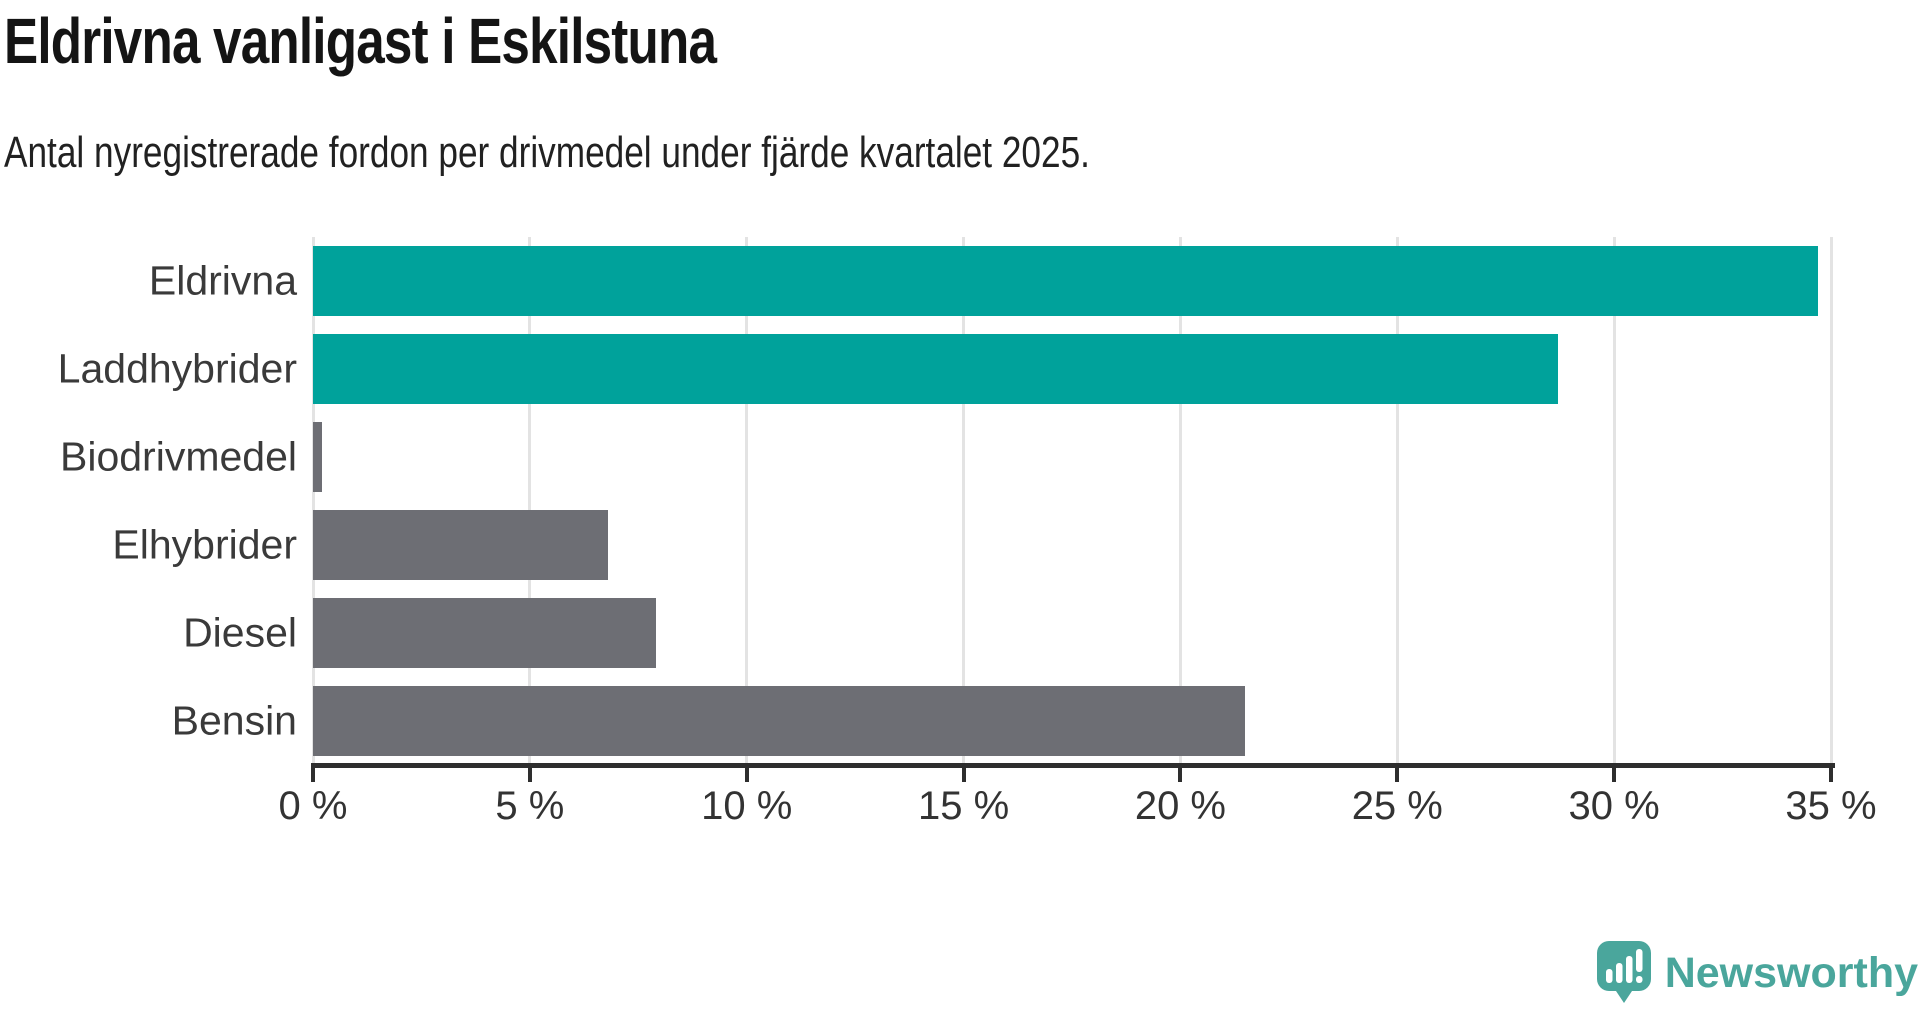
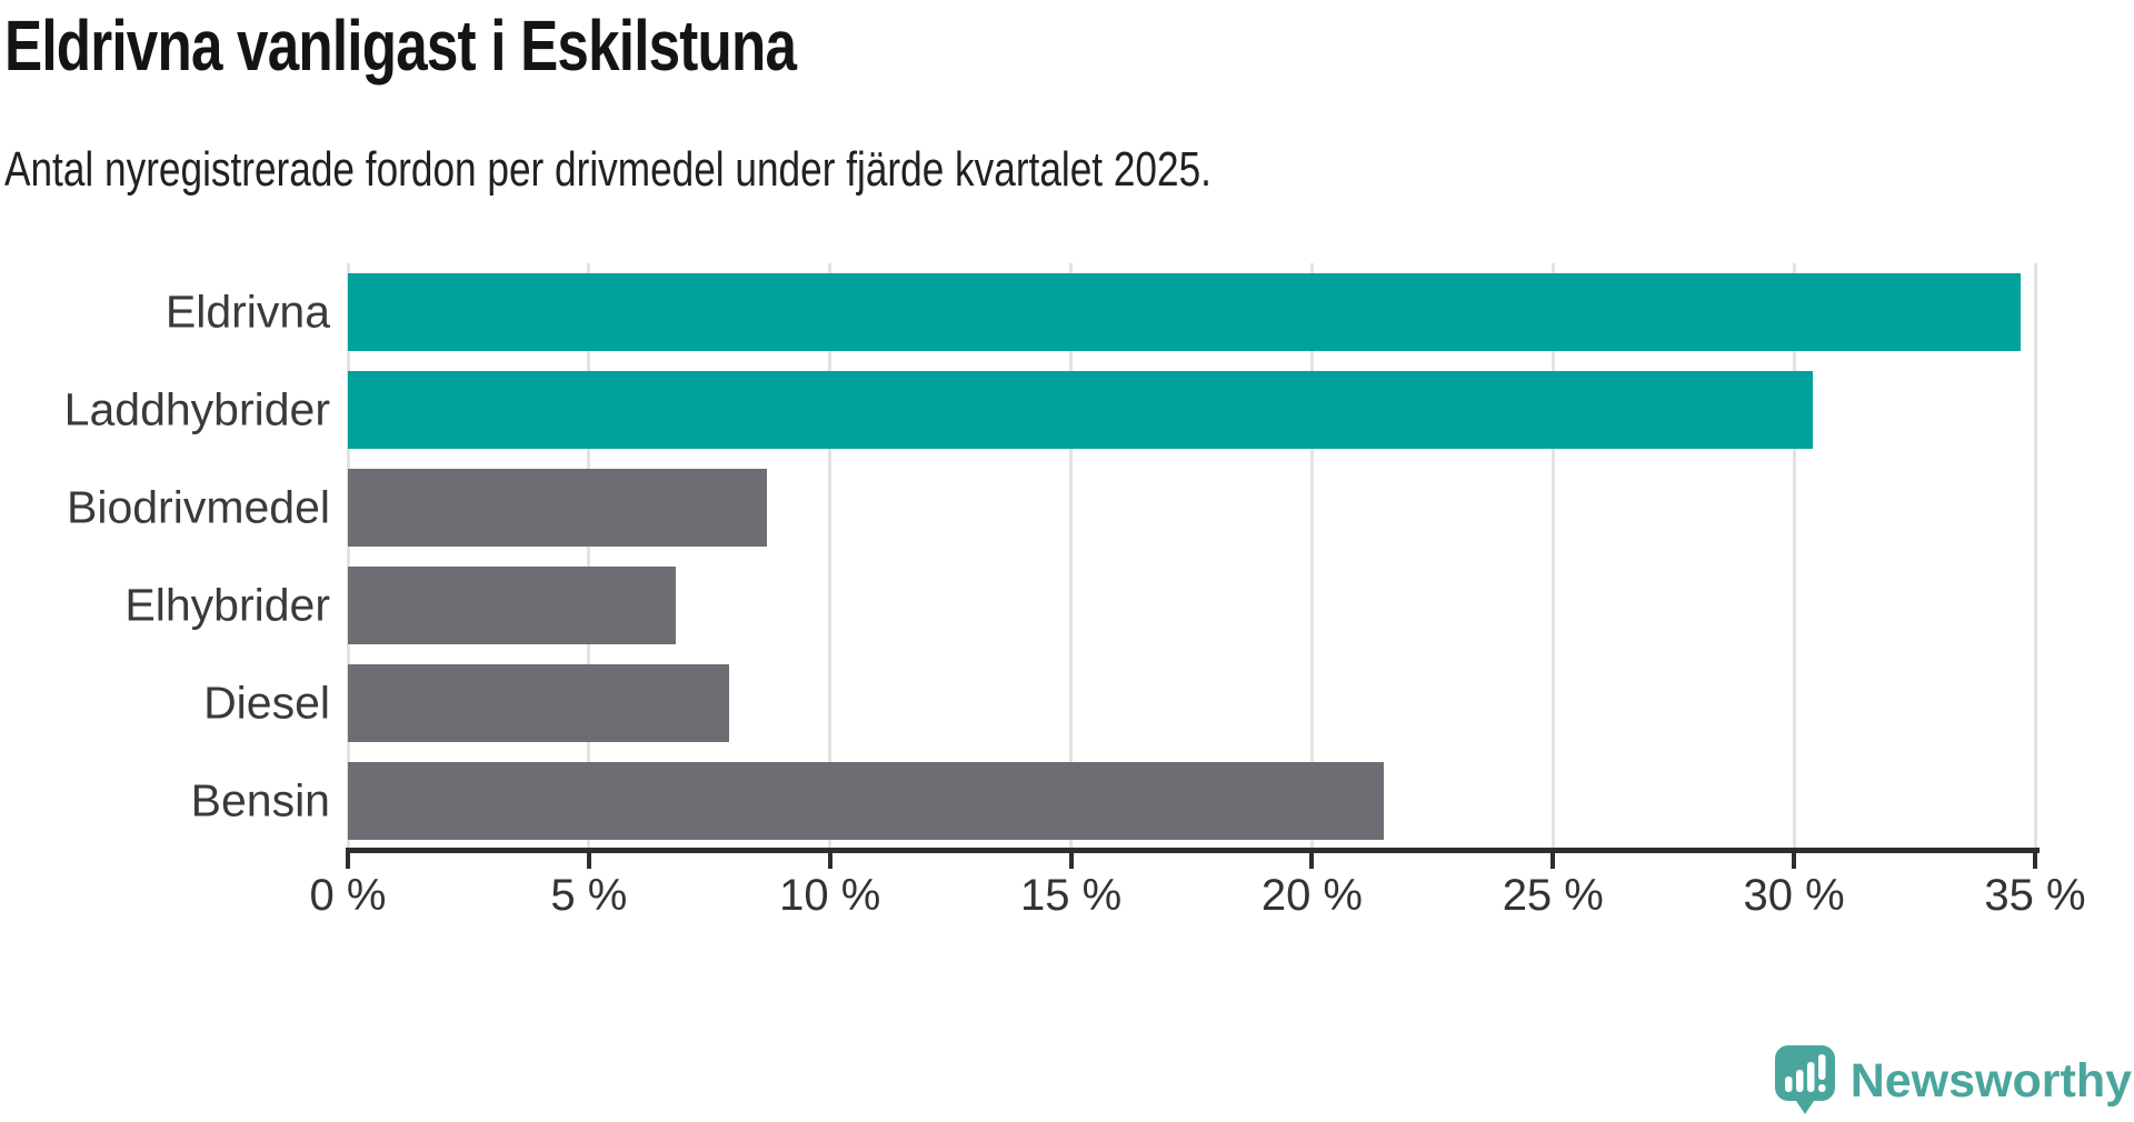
Laddhybrider: 28.7% -> 30.4%
Biodrivmedel: 0.2% -> 8.7%
